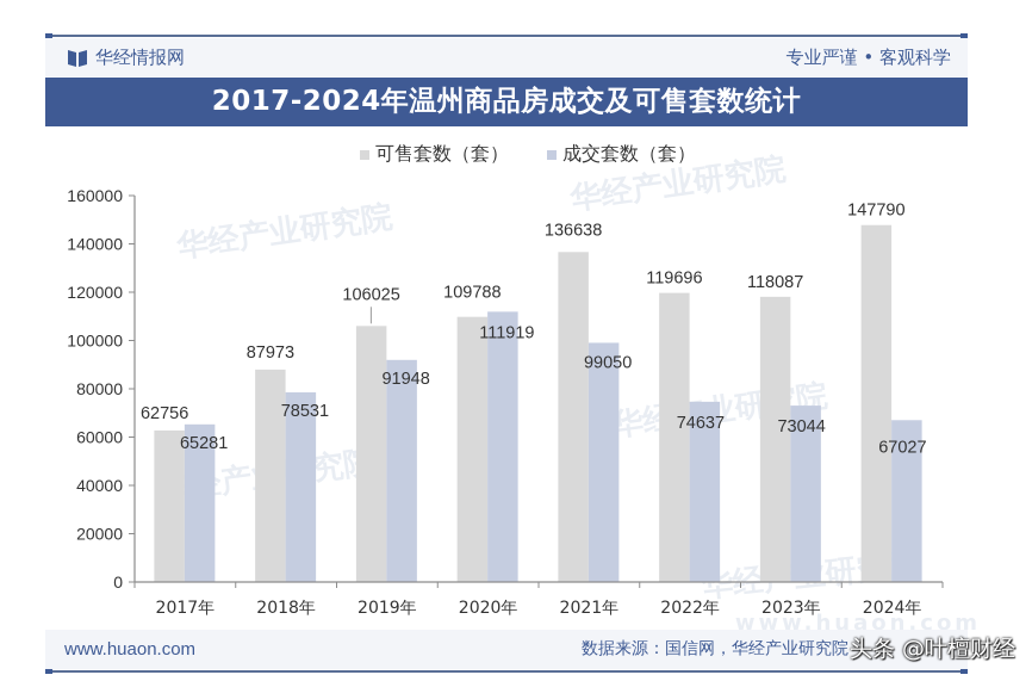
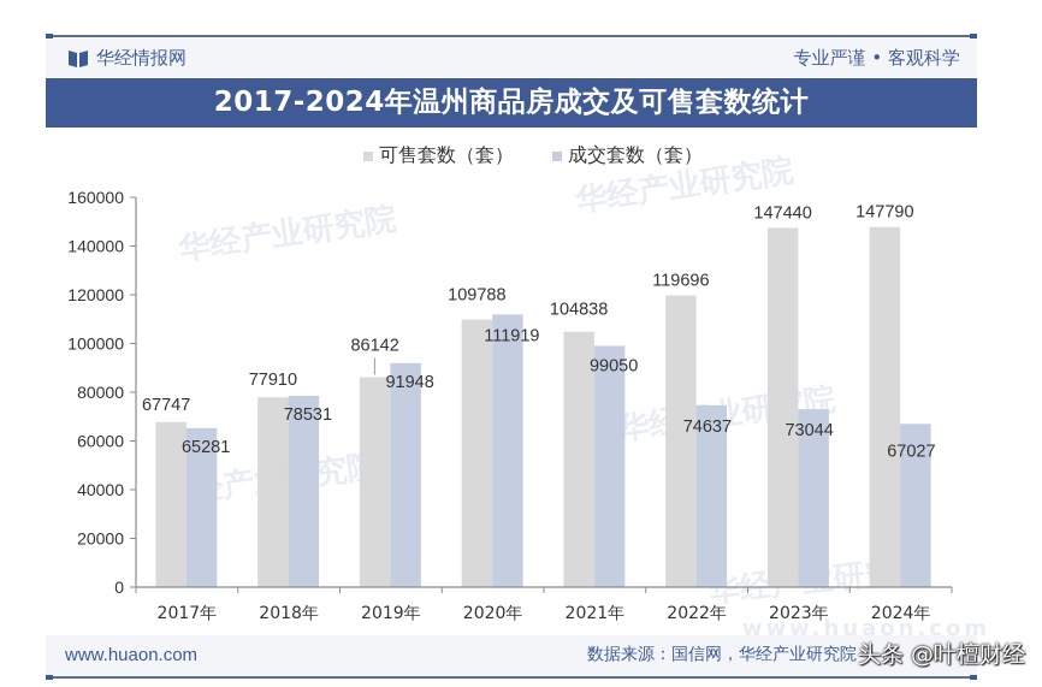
可售套数（套）/2017年: 62756 -> 67747
可售套数（套）/2018年: 87973 -> 77910
可售套数（套）/2019年: 106025 -> 86142
可售套数（套）/2021年: 136638 -> 104838
可售套数（套）/2023年: 118087 -> 147440
